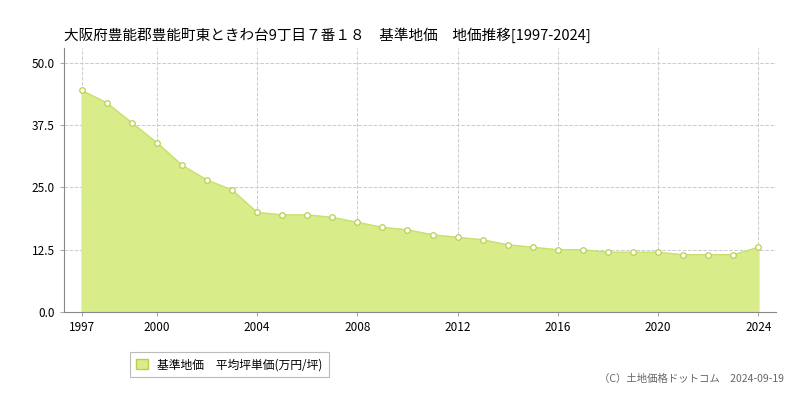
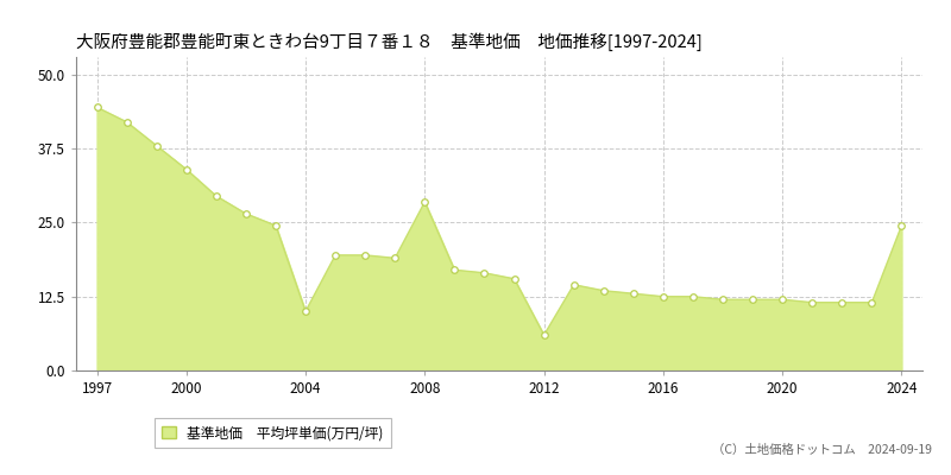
2004: 20.0 -> 10.0
2008: 18.0 -> 28.5
2012: 15.0 -> 6.0
2024: 13.0 -> 24.5
